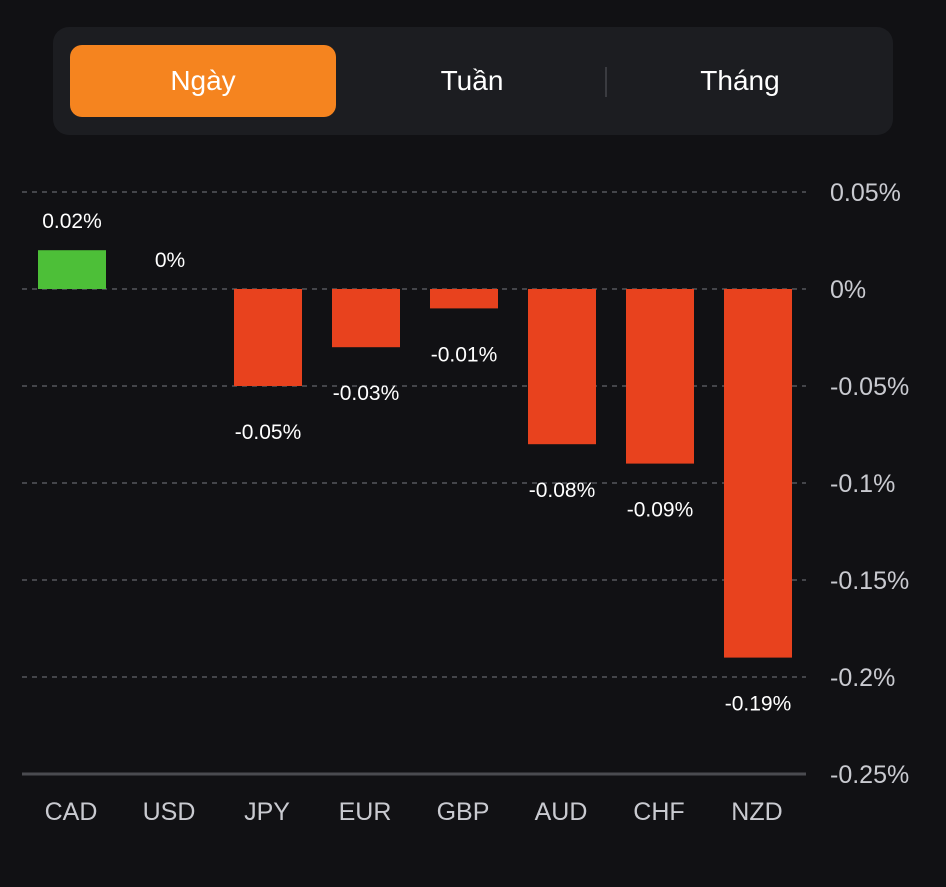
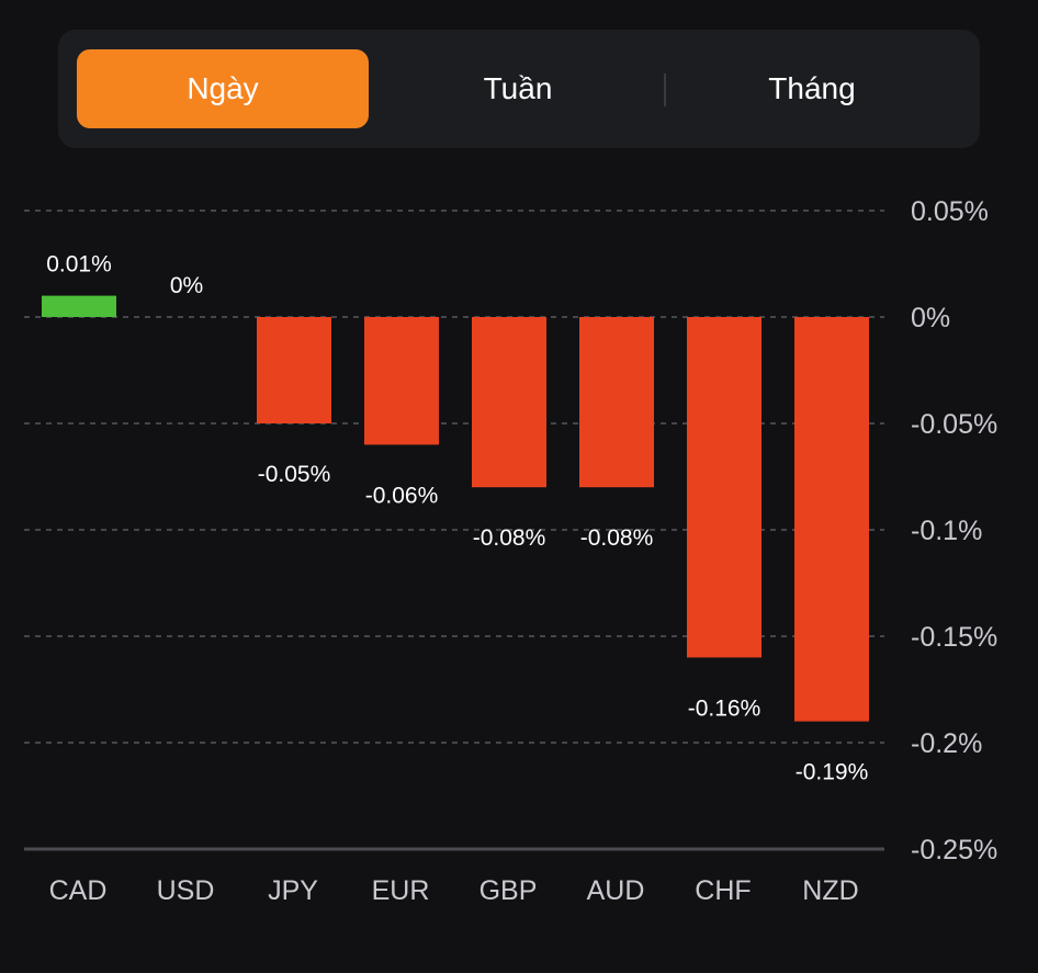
CAD: 0.02% -> 0.01%
EUR: -0.03% -> -0.06%
GBP: -0.01% -> -0.08%
CHF: -0.09% -> -0.16%
